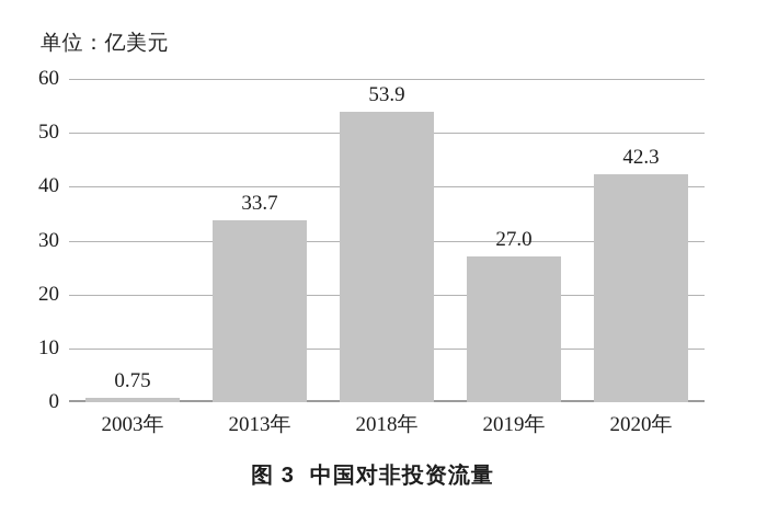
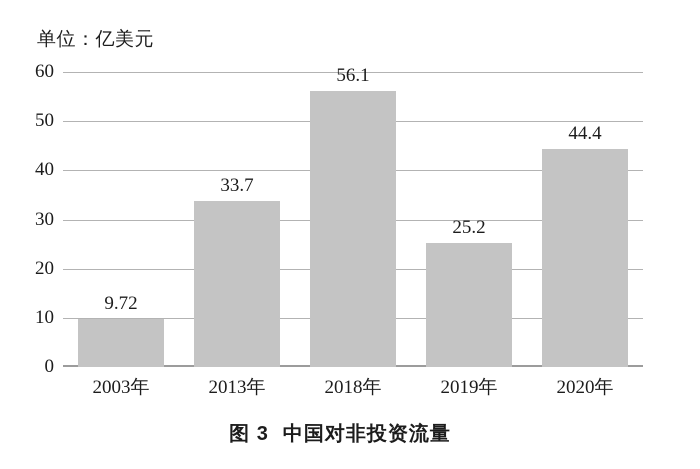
2003年: 0.75 -> 9.72
2018年: 53.9 -> 56.1
2019年: 27.0 -> 25.2
2020年: 42.3 -> 44.4
